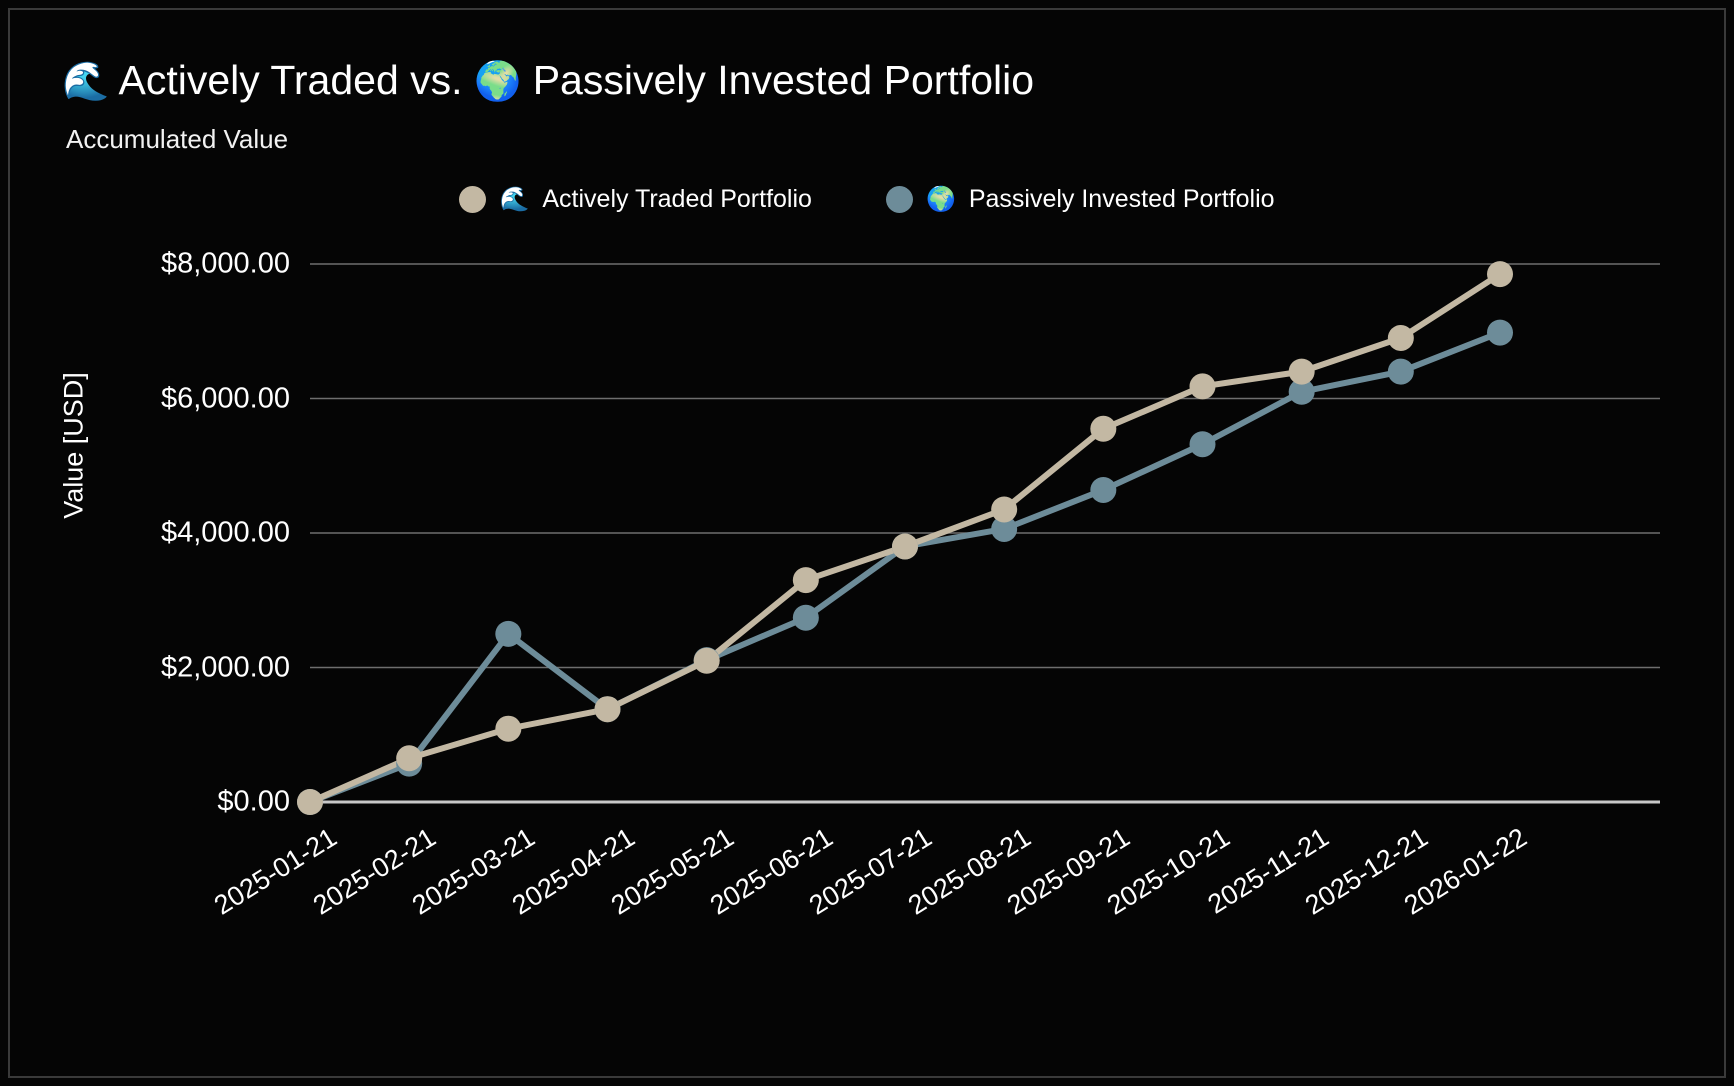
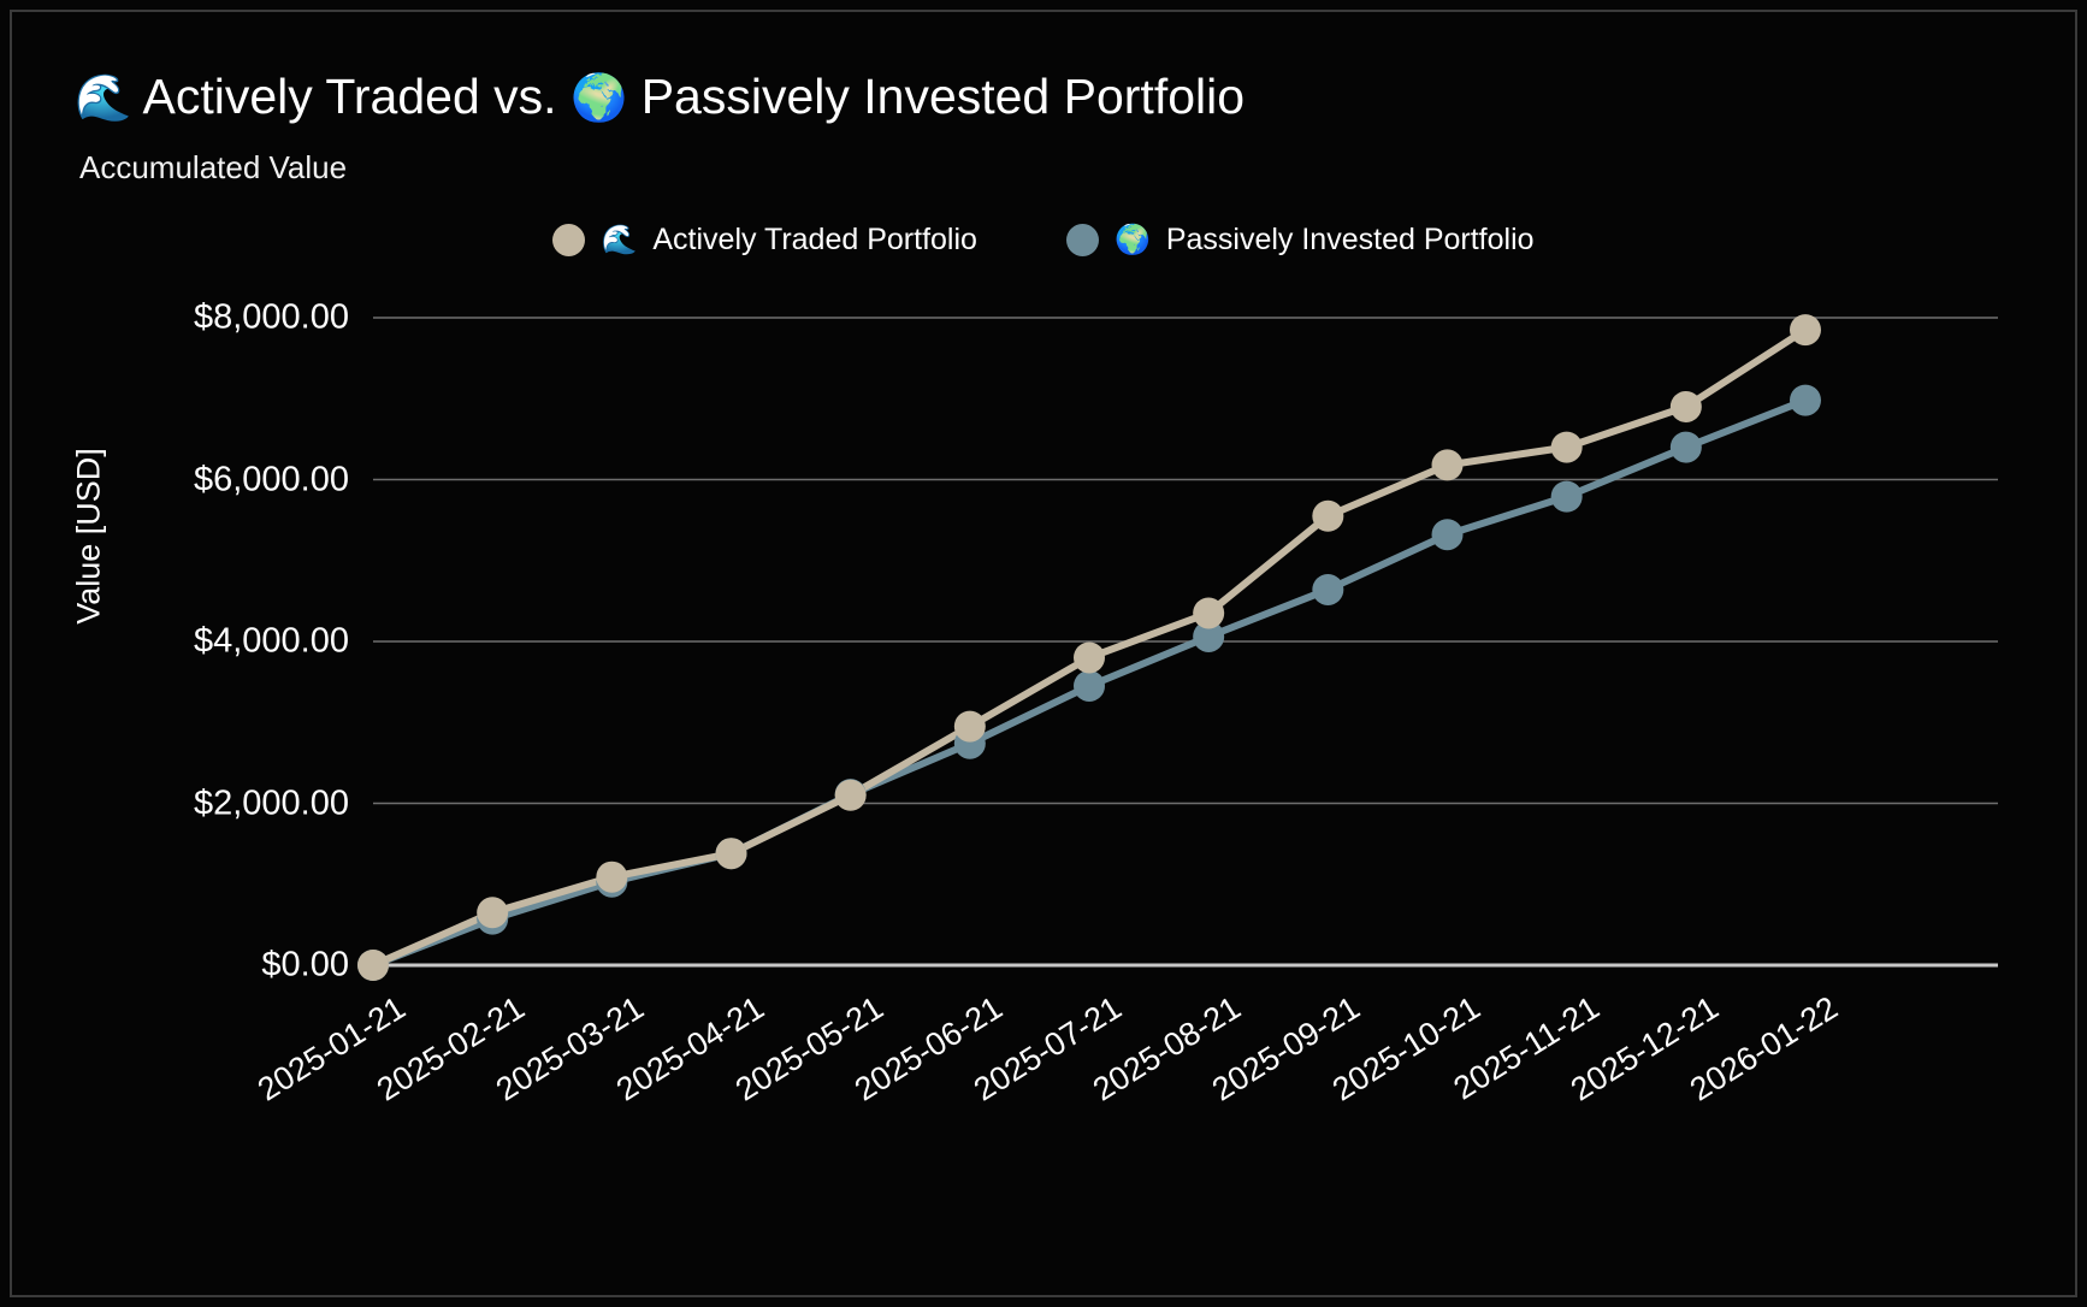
🌍 Passively Invested Portfolio/2025-03-21: $2500 -> $1000
🌊 Actively Traded Portfolio/2025-06-21: $3300 -> $3000
🌍 Passively Invested Portfolio/2025-07-21: $3800 -> $3400
🌍 Passively Invested Portfolio/2025-11-21: $6100 -> $5800
